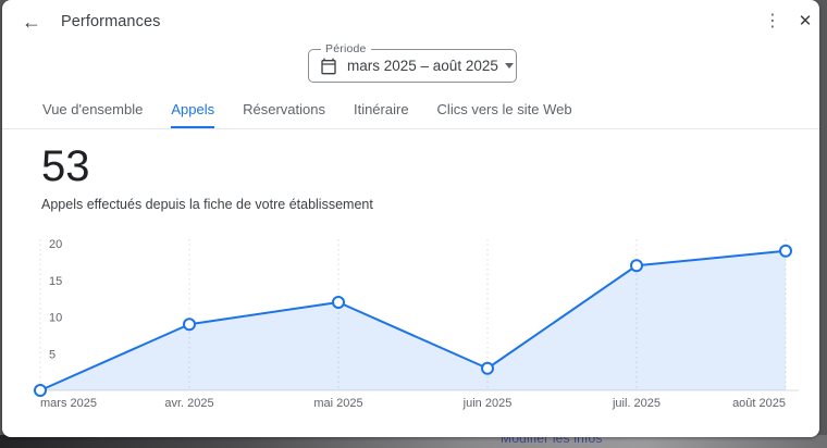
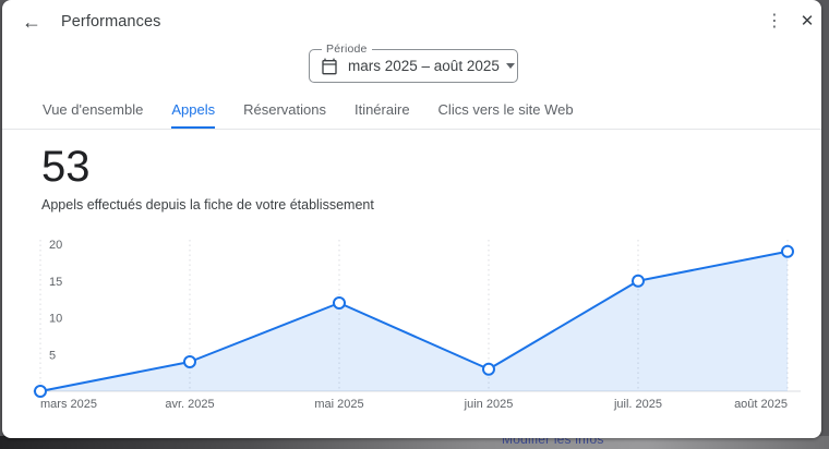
avr. 2025: 9 -> 4
juil. 2025: 17 -> 15
